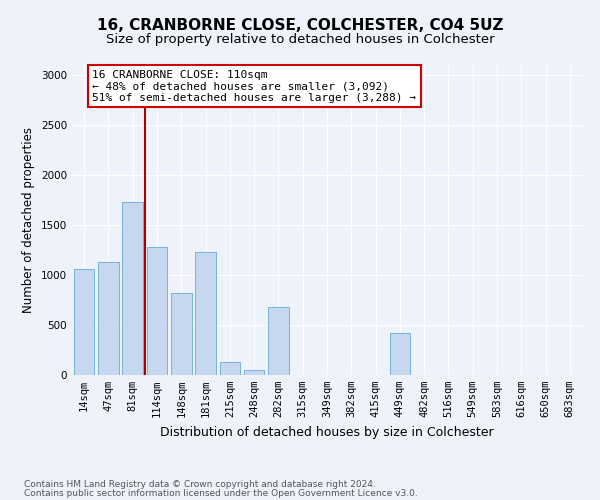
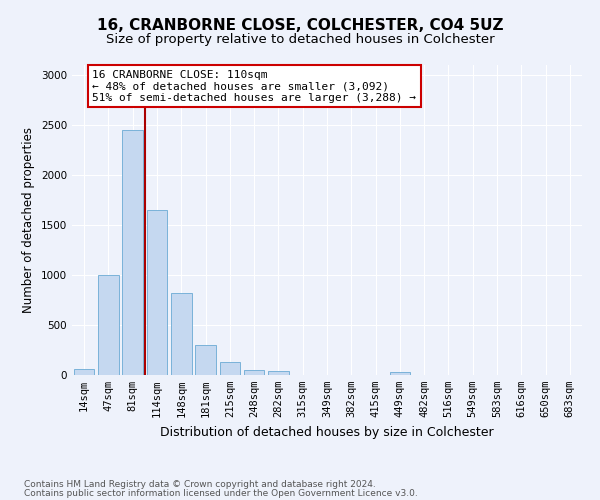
14sqm: 1060 -> 60
47sqm: 1130 -> 1000
81sqm: 1730 -> 2450
114sqm: 1280 -> 1650
181sqm: 1230 -> 300
282sqm: 680 -> 40
449sqm: 420 -> 30
